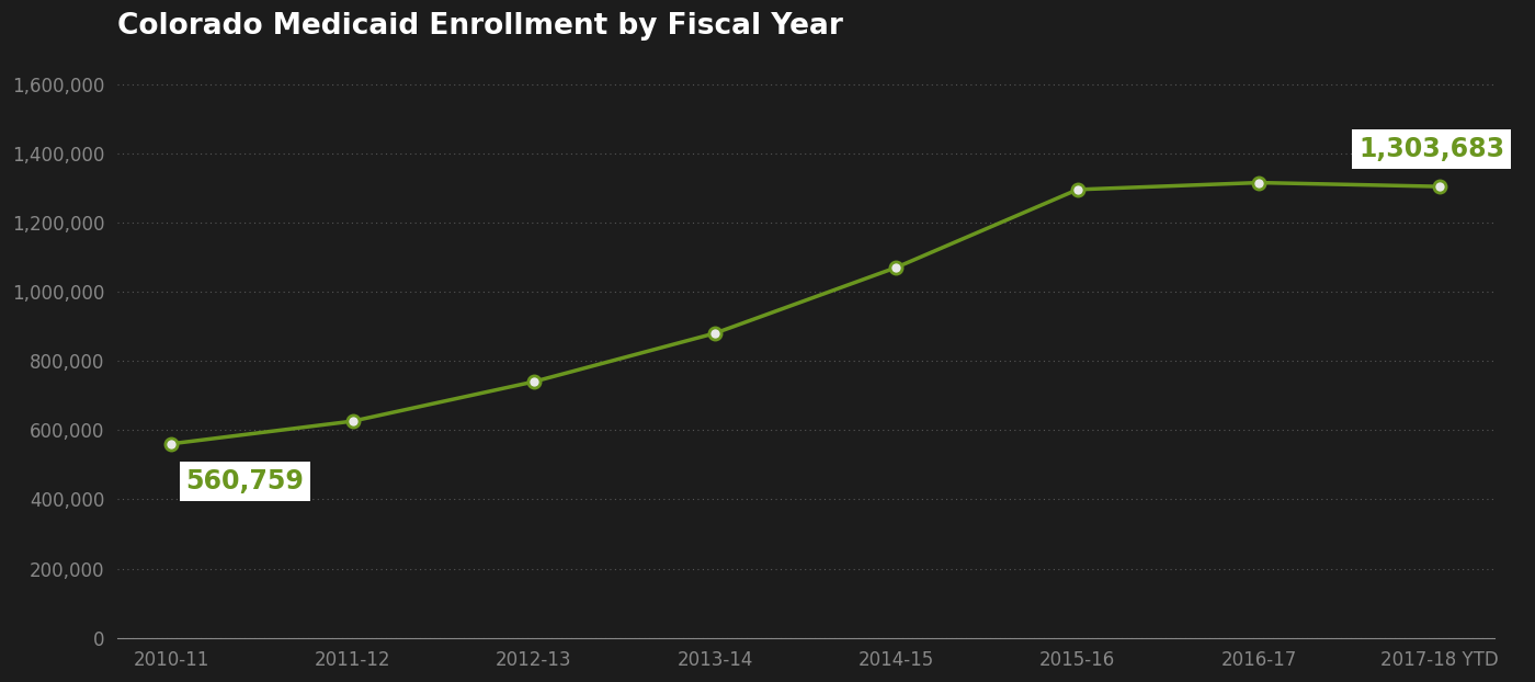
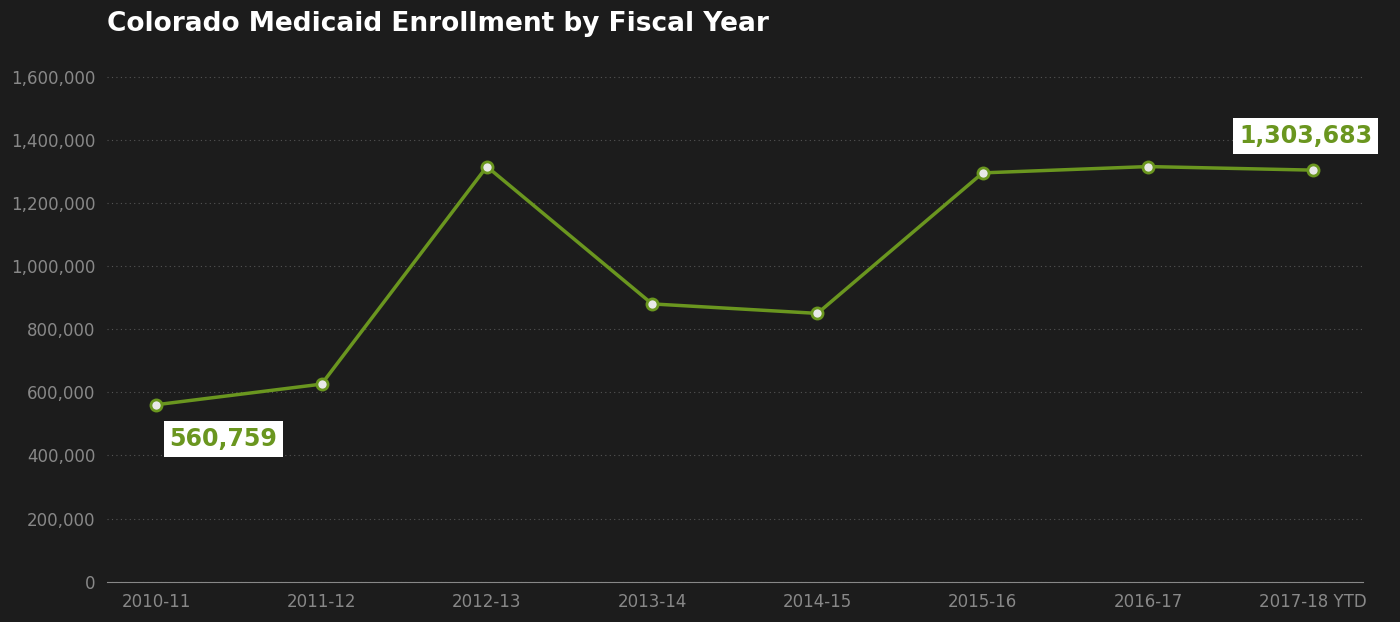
2012-13: 740,000 -> 1,315,000
2014-15: 1,070,000 -> 850,000
